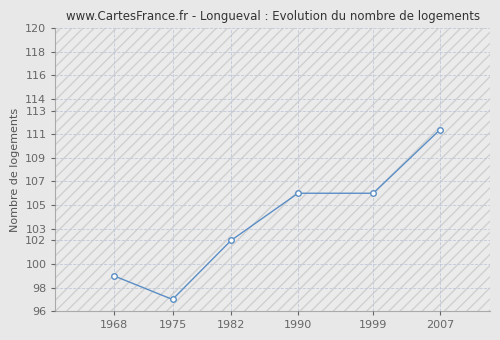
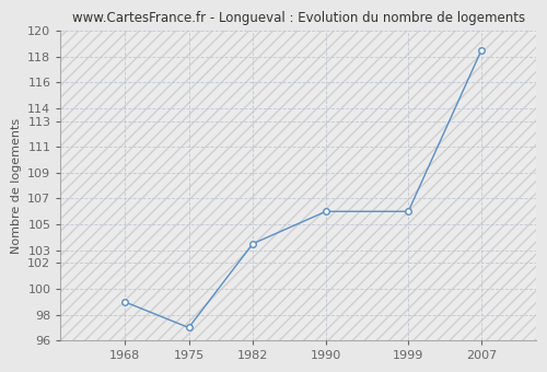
1982: 102.0 -> 103.5
2007: 111.4 -> 118.5
